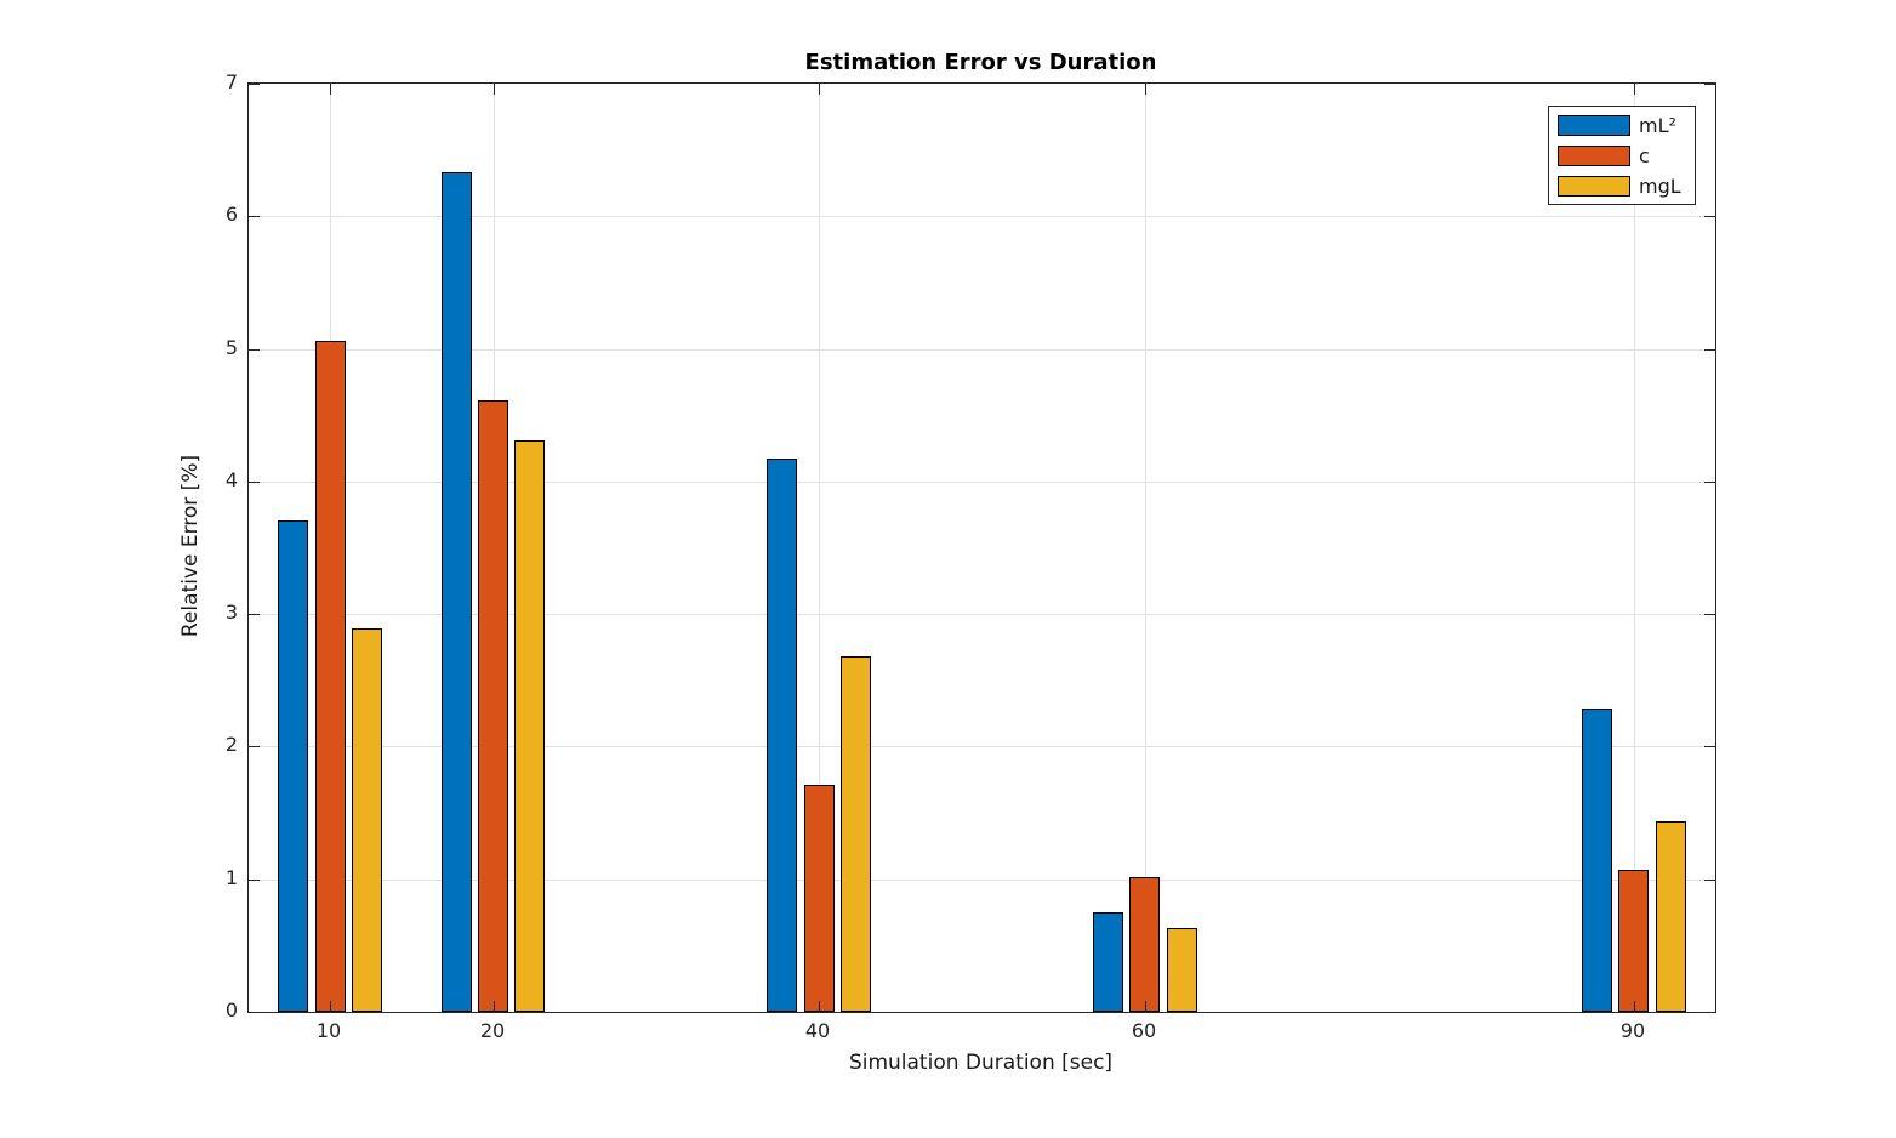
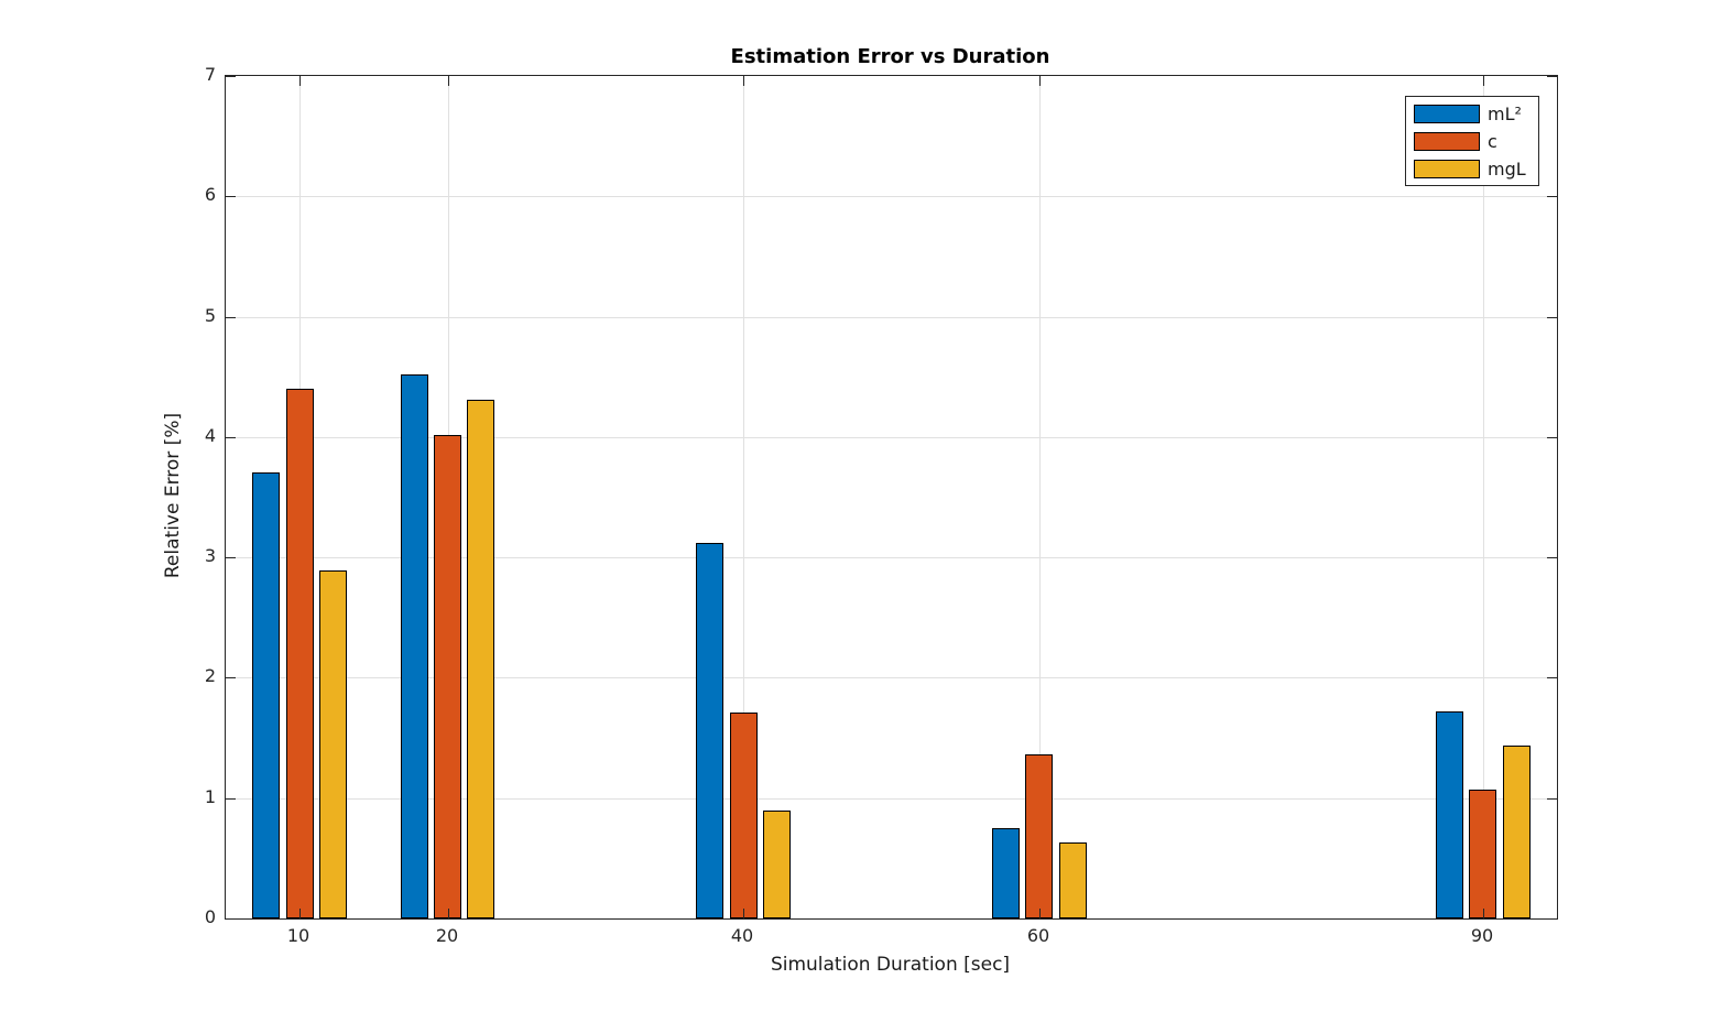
c/10: 5.06 -> 4.40
mL²/20: 6.33 -> 4.52
c/20: 4.61 -> 4.02
mL²/40: 4.17 -> 3.12
mgL/40: 2.68 -> 0.90
c/60: 1.02 -> 1.36
mL²/90: 2.29 -> 1.72
